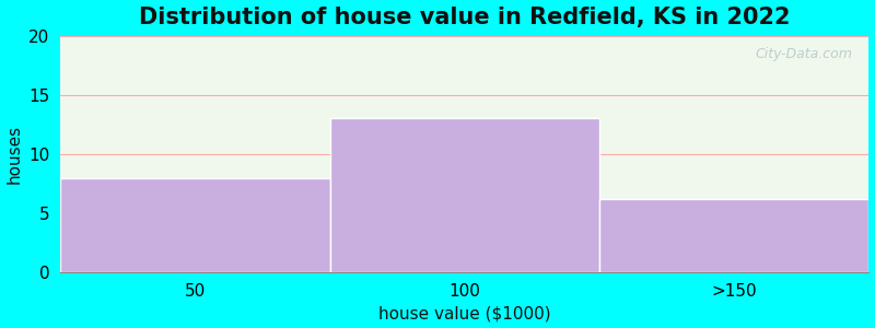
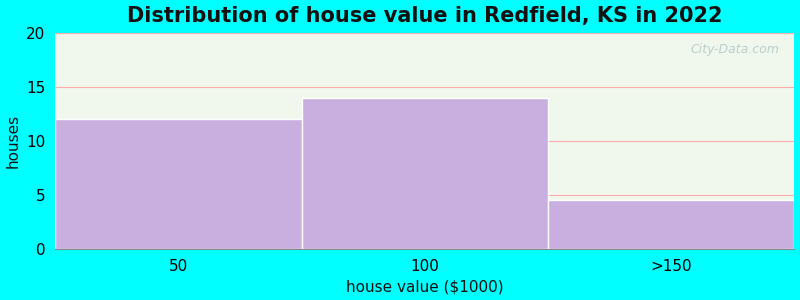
50: 8.0 -> 12.0
100: 13.0 -> 14.0
>150: 6.2 -> 4.5
